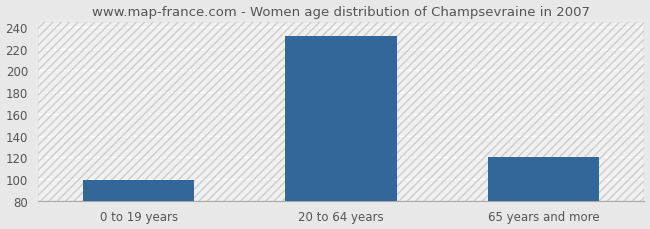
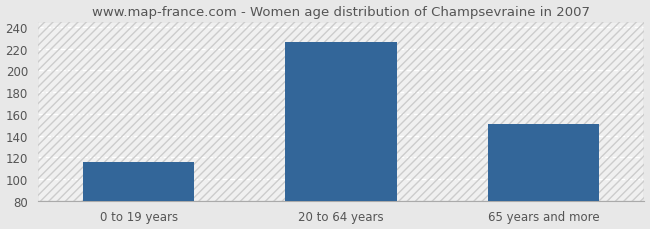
0 to 19 years: 99 -> 116
20 to 64 years: 232 -> 226
65 years and more: 120 -> 151
